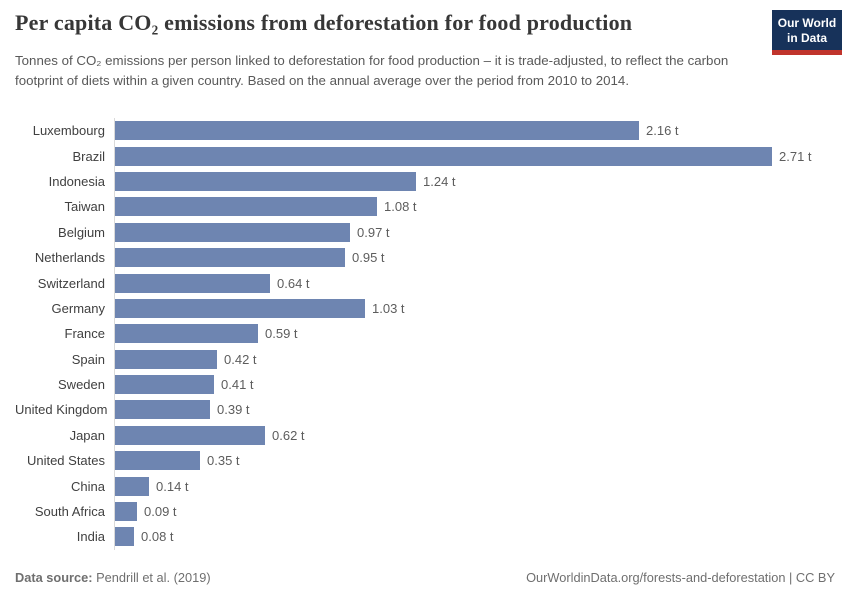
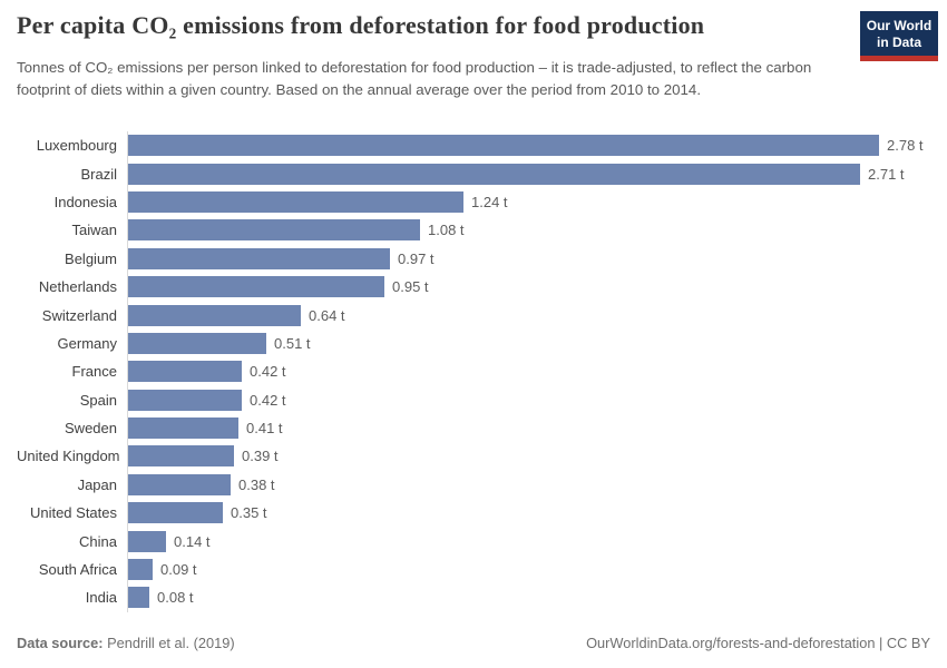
Luxembourg: 2.16 -> 2.78
Germany: 1.03 -> 0.51
France: 0.59 -> 0.42
Japan: 0.62 -> 0.38
